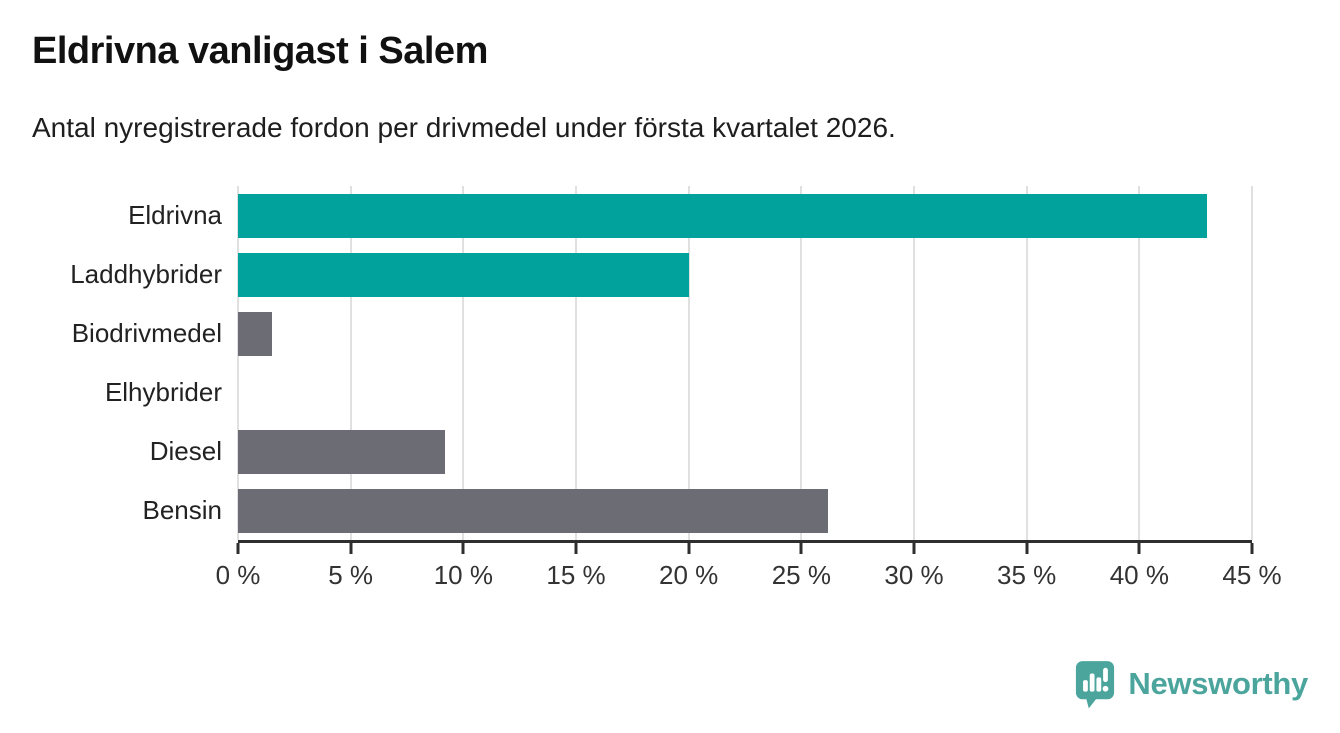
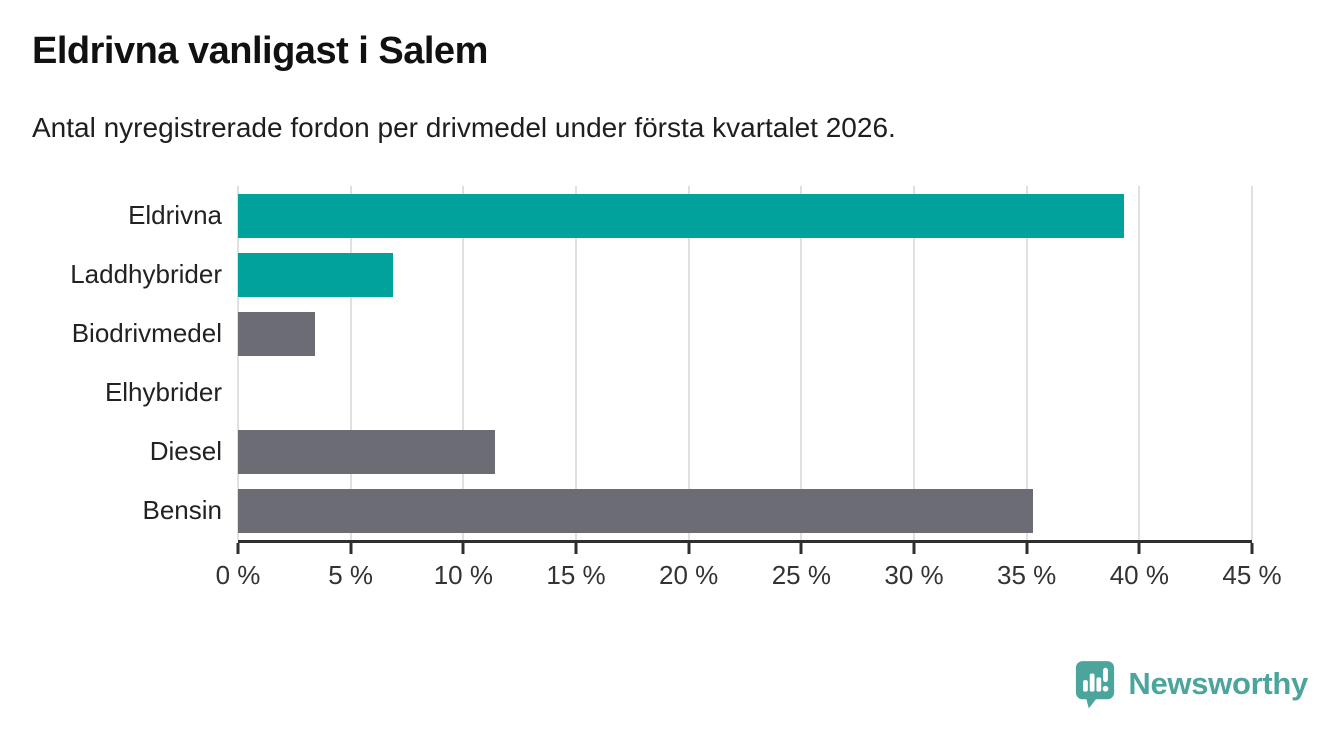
Eldrivna: 43.0% -> 39.3%
Laddhybrider: 20.0% -> 6.9%
Biodrivmedel: 1.5% -> 3.4%
Diesel: 9.2% -> 11.4%
Bensin: 26.2% -> 35.3%
